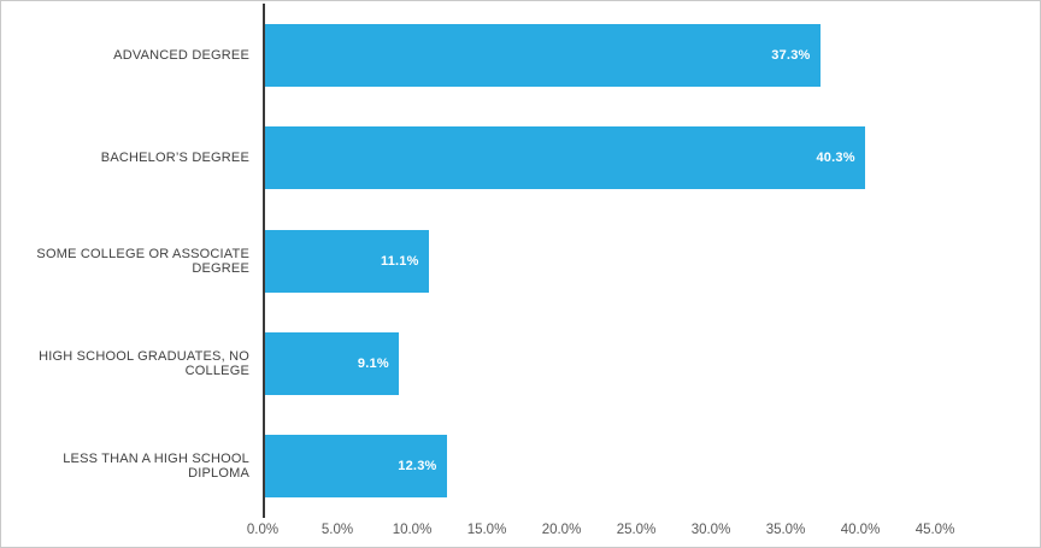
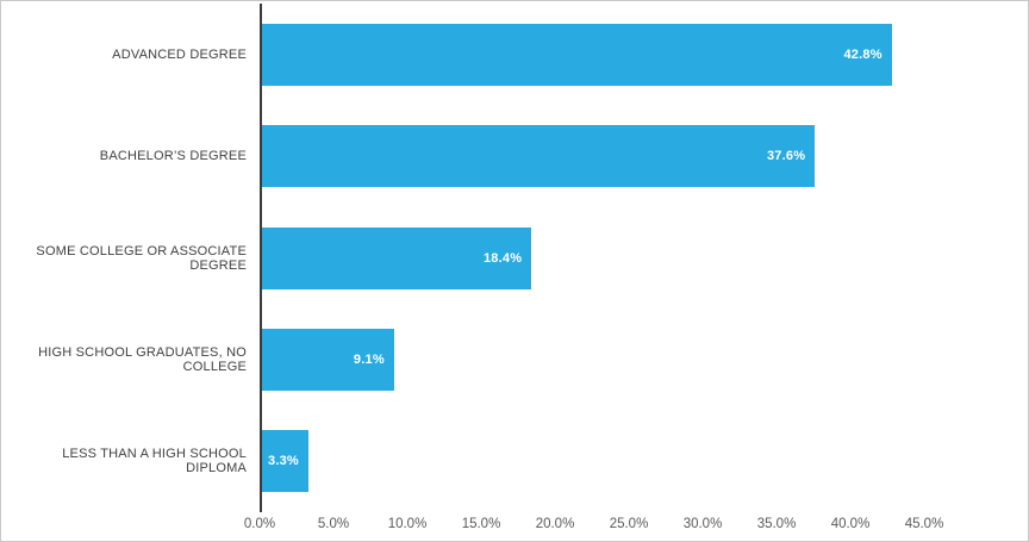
ADVANCED DEGREE: 37.3% -> 42.8%
BACHELOR’S DEGREE: 40.3% -> 37.6%
SOME COLLEGE OR ASSOCIATE DEGREE: 11.1% -> 18.4%
LESS THAN A HIGH SCHOOL DIPLOMA: 12.3% -> 3.3%
